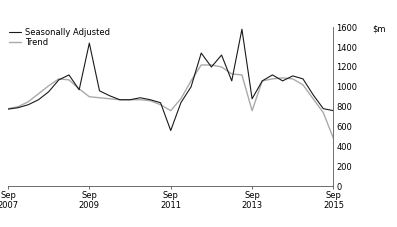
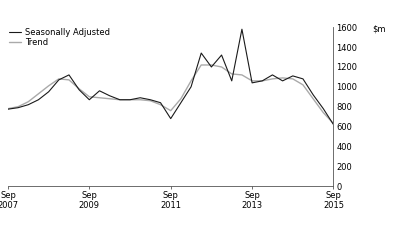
Seasonally Adjusted/Sep 2009: 1440 -> 870
Seasonally Adjusted/Sep 2011: 560 -> 680
Seasonally Adjusted/Sep 2013: 880 -> 1040
Trend/Sep 2013: 760 -> 1060
Seasonally Adjusted/Sep 2015: 760 -> 620
Trend/Sep 2015: 480 -> 630
